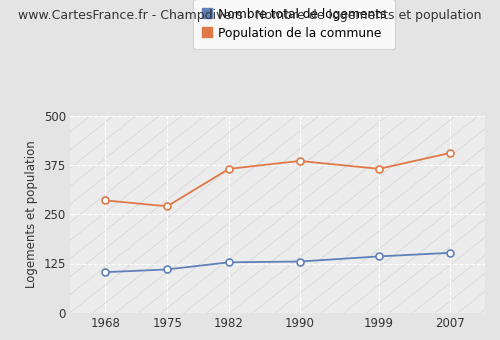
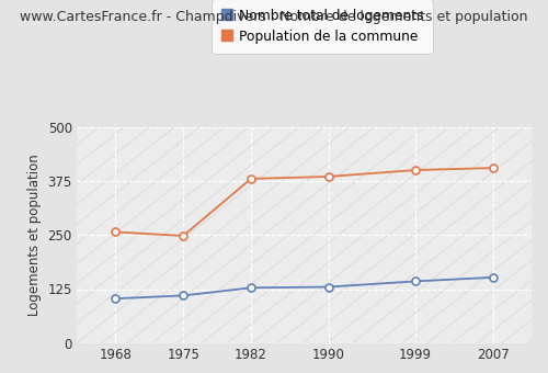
Population de la commune/1968: 285 -> 257
Population de la commune/1975: 270 -> 248
Population de la commune/1982: 365 -> 380
Population de la commune/1999: 365 -> 400
